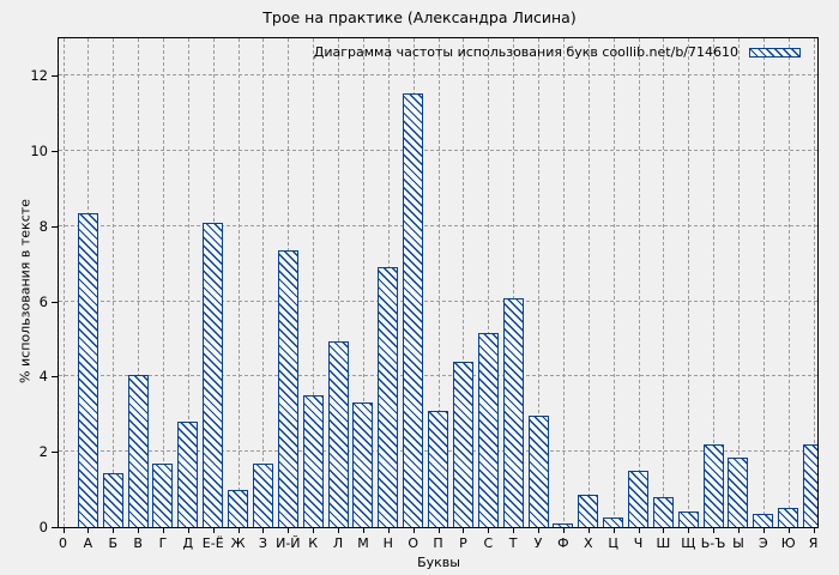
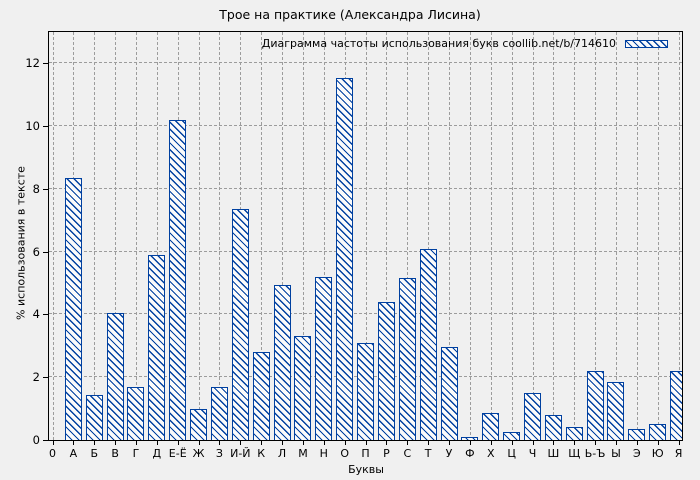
Д: 2.8 -> 5.9
Е-Ё: 8.1 -> 10.2
К: 3.5 -> 2.8
Н: 6.9 -> 5.2
